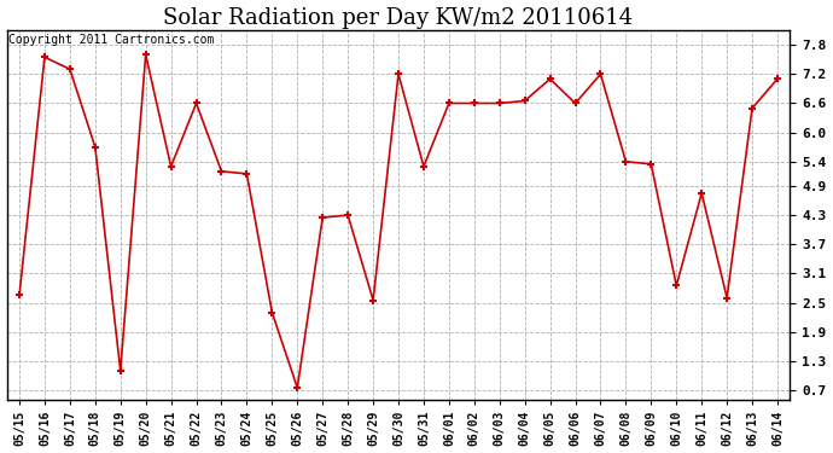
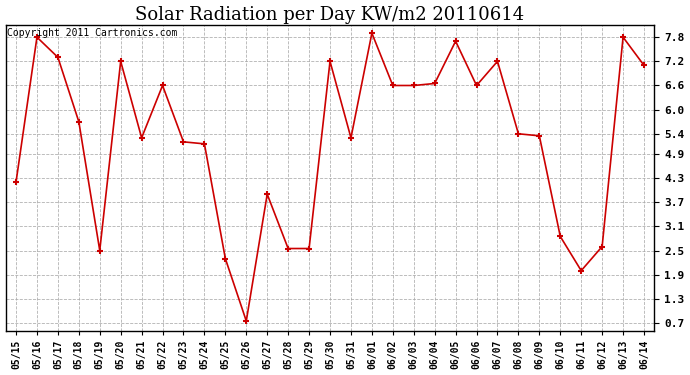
05/15: 2.65 -> 4.20
05/16: 7.55 -> 7.80
05/19: 1.10 -> 2.50
05/20: 7.60 -> 7.20
05/27: 4.25 -> 3.90
05/28: 4.30 -> 2.55
06/01: 6.60 -> 7.90
06/05: 7.10 -> 7.70
06/11: 4.75 -> 2.00
06/13: 6.50 -> 7.80
